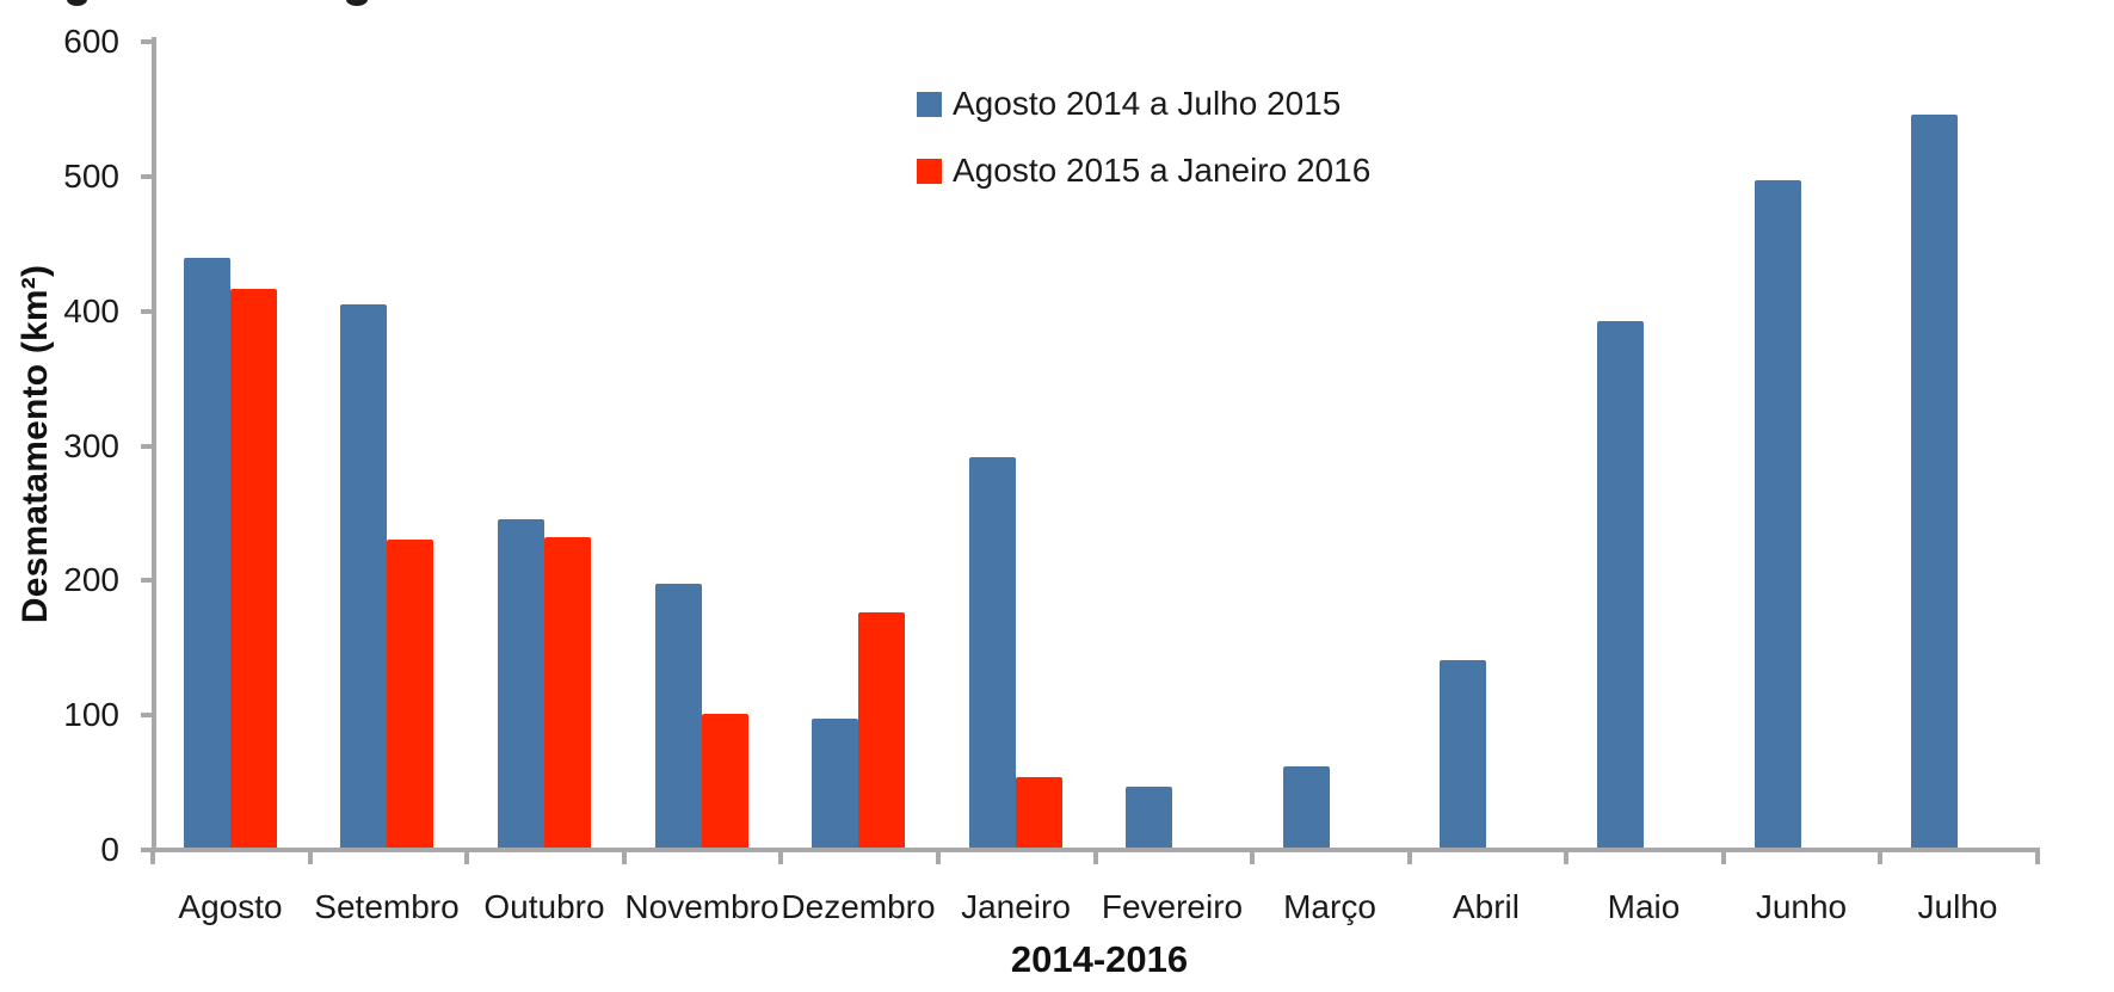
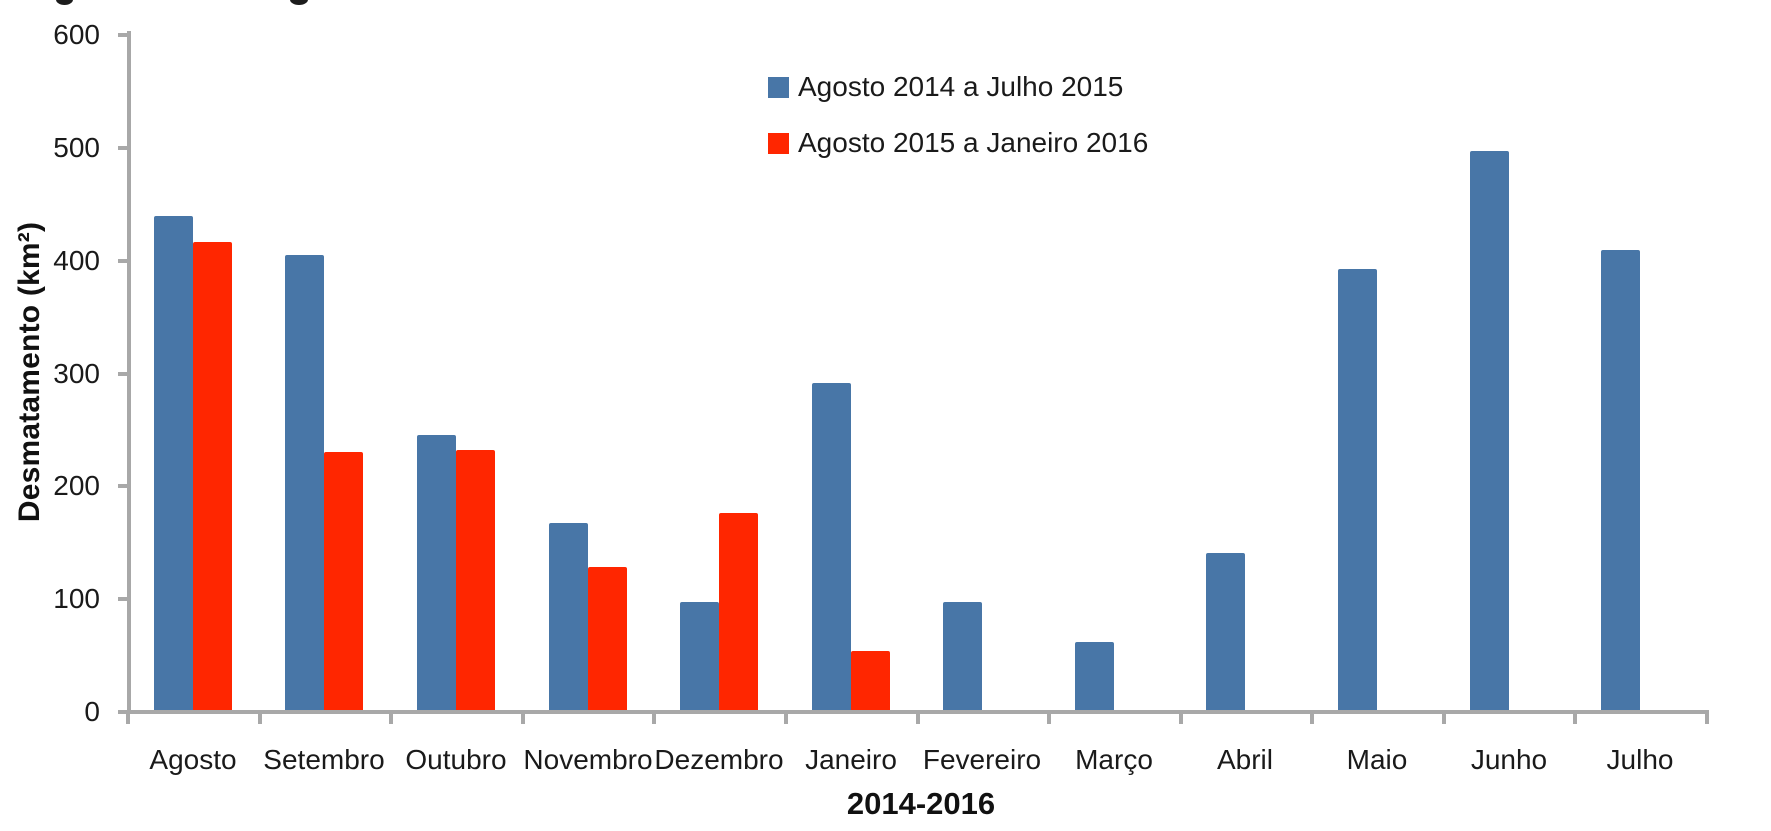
Agosto 2014 a Julho 2015/Novembro: 196 -> 166
Agosto 2015 a Janeiro 2016/Novembro: 99 -> 127
Agosto 2014 a Julho 2015/Fevereiro: 45 -> 96
Agosto 2014 a Julho 2015/Julho: 544 -> 408
